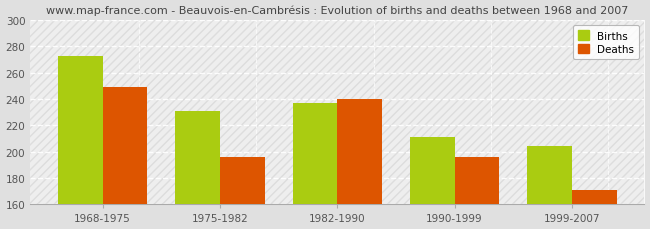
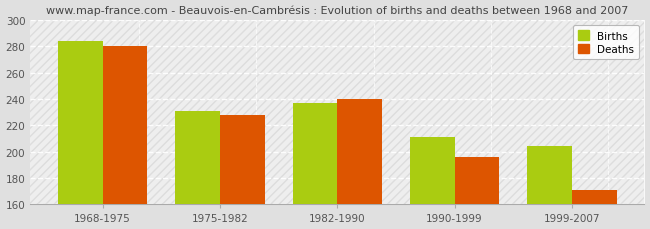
Births/1968-1975: 273 -> 284
Deaths/1968-1975: 249 -> 280
Deaths/1975-1982: 196 -> 228
